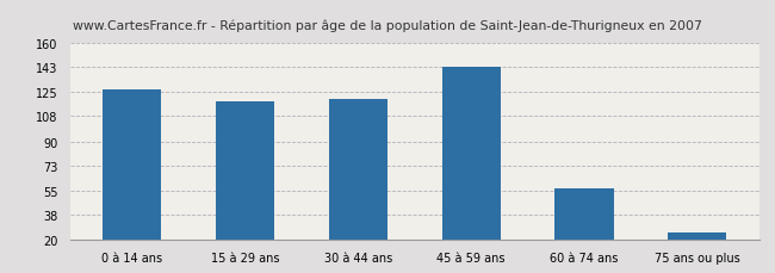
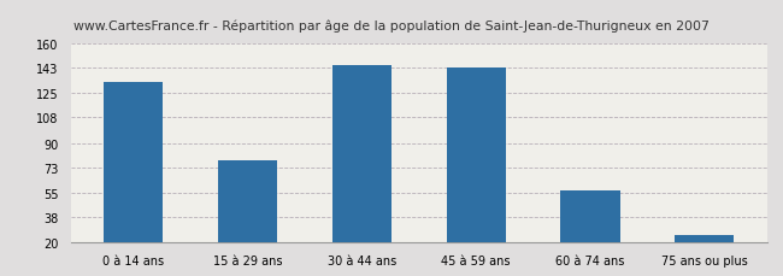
0 à 14 ans: 127 -> 133
15 à 29 ans: 118 -> 78
30 à 44 ans: 120 -> 145
